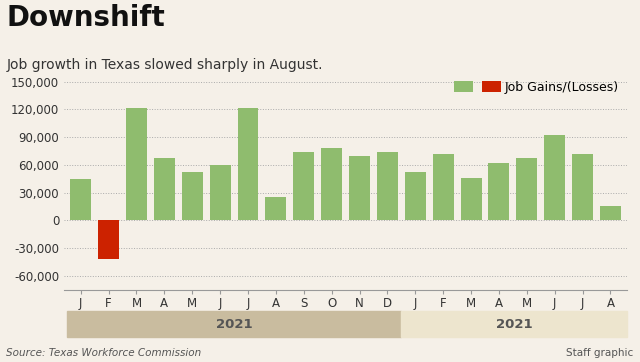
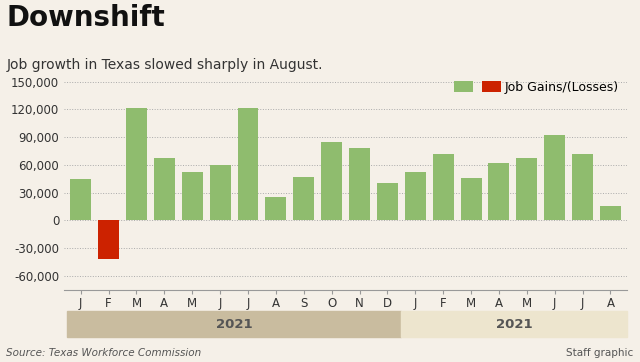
S: 74,000 -> 47,000
O: 78,000 -> 85,000
N: 70,000 -> 78,000
D: 74,000 -> 40,000
